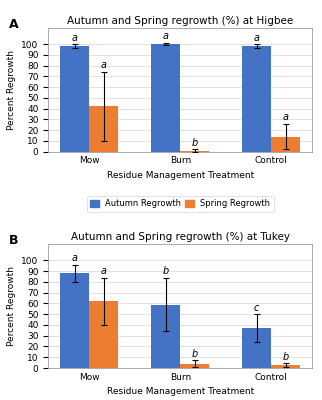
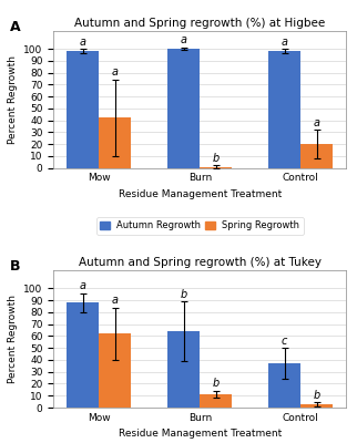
Autumn and Spring regrowth (%) at Higbee/Spring Regrowth/Control: 14 -> 20
Autumn and Spring regrowth (%) at Tukey/Autumn Regrowth/Burn: 59 -> 64
Autumn and Spring regrowth (%) at Tukey/Spring Regrowth/Burn: 4 -> 11
